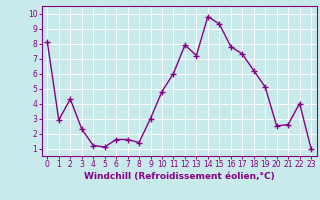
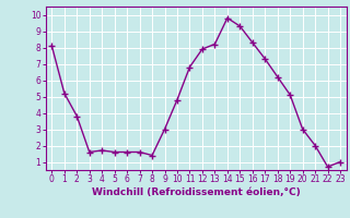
1: 2.9 -> 5.2
2: 4.3 -> 3.8
3: 2.3 -> 1.6
4: 1.2 -> 1.7
5: 1.1 -> 1.6
11: 6.0 -> 6.8
13: 7.2 -> 8.2
16: 7.8 -> 8.3
20: 2.5 -> 3.0
21: 2.6 -> 2.0
22: 4.0 -> 0.7
